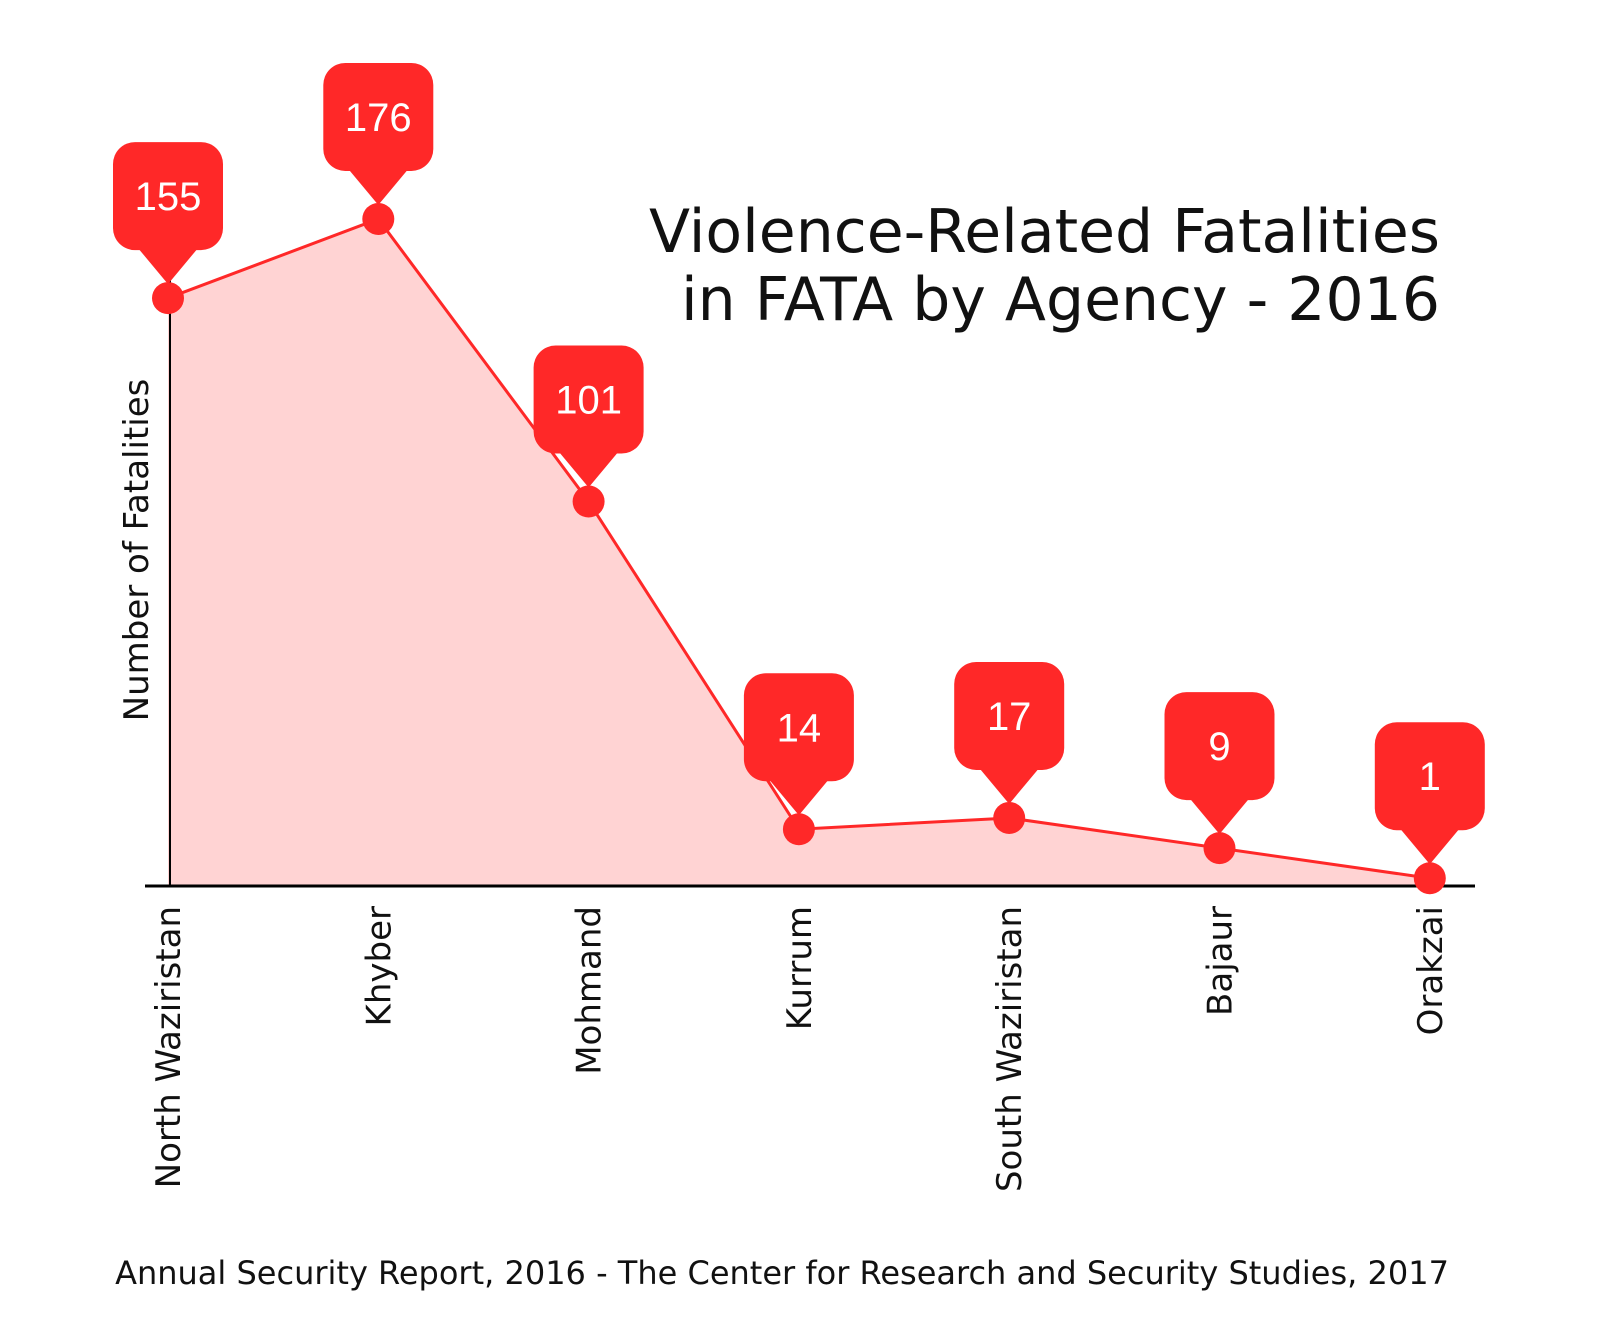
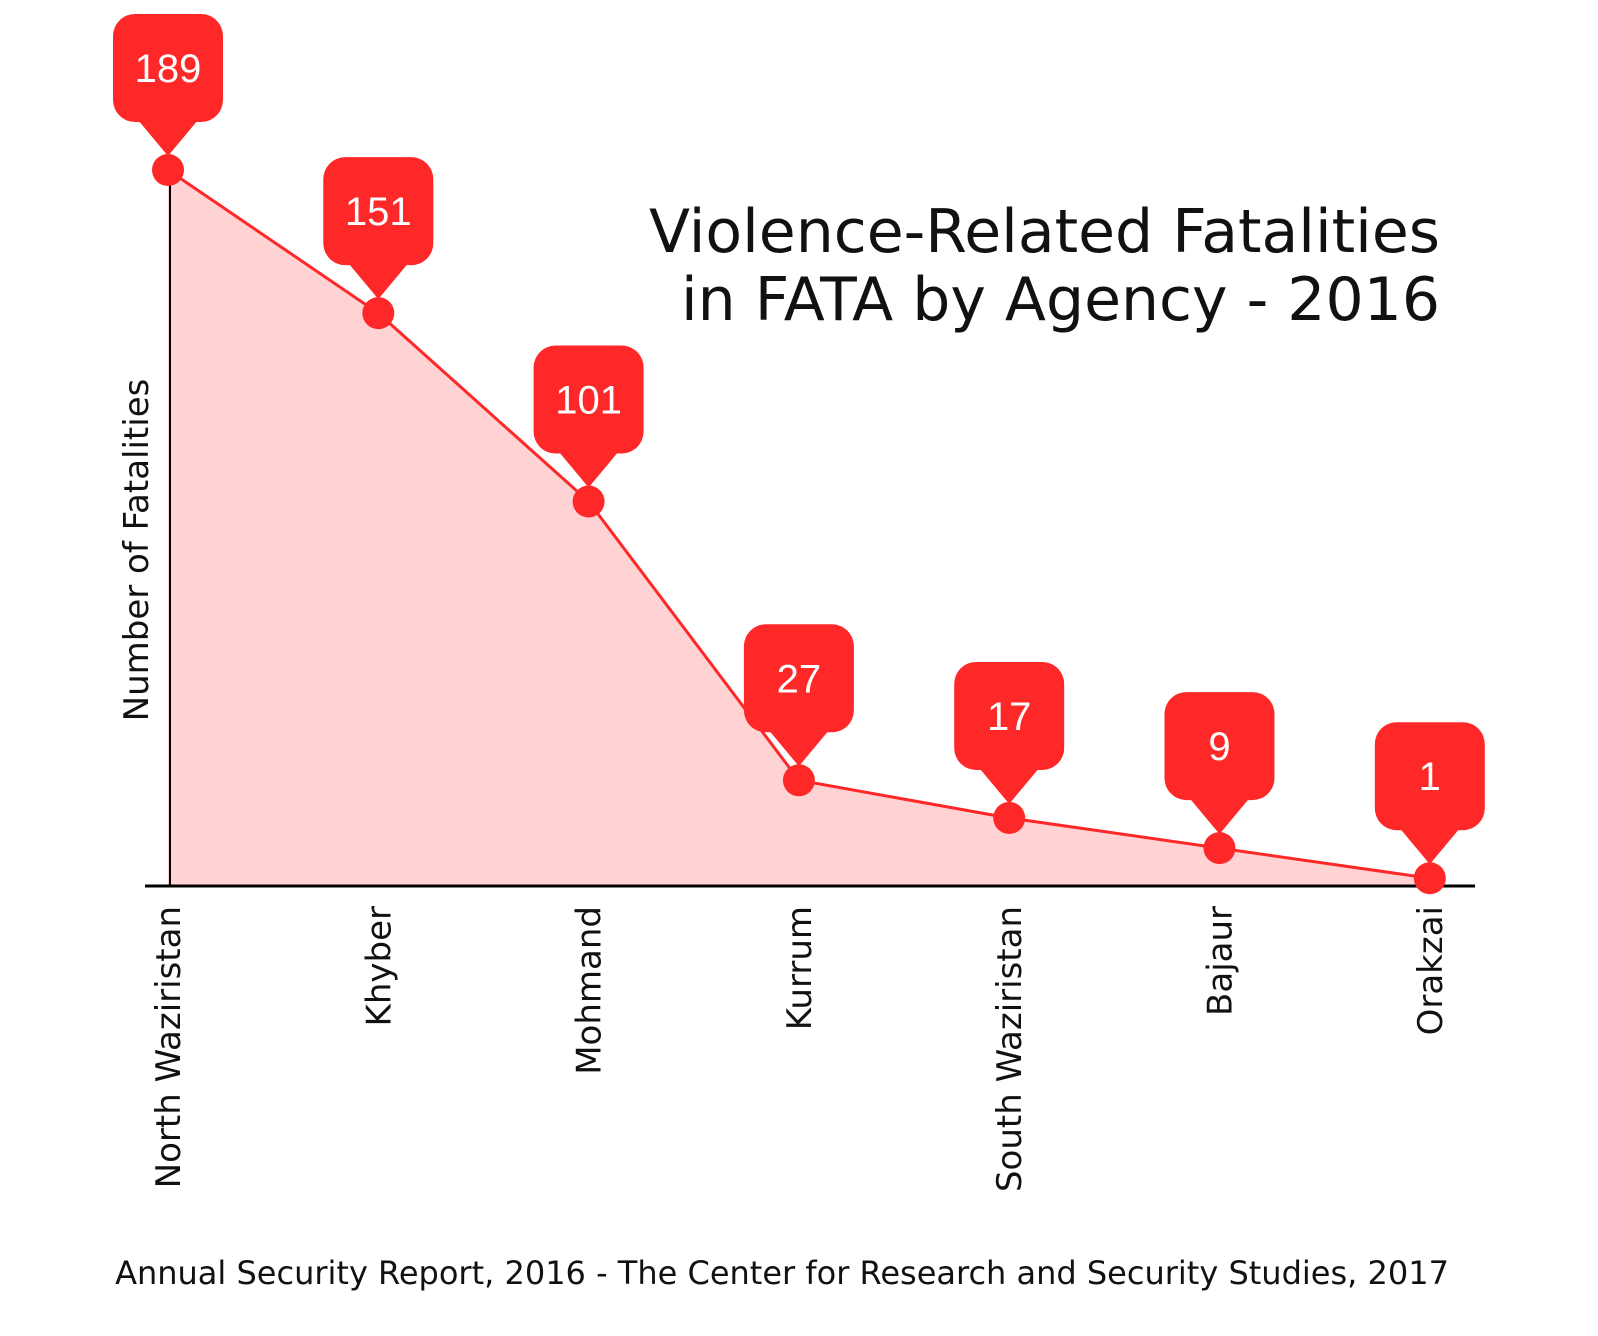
North Waziristan: 155 -> 189
Khyber: 176 -> 151
Kurrum: 14 -> 27
